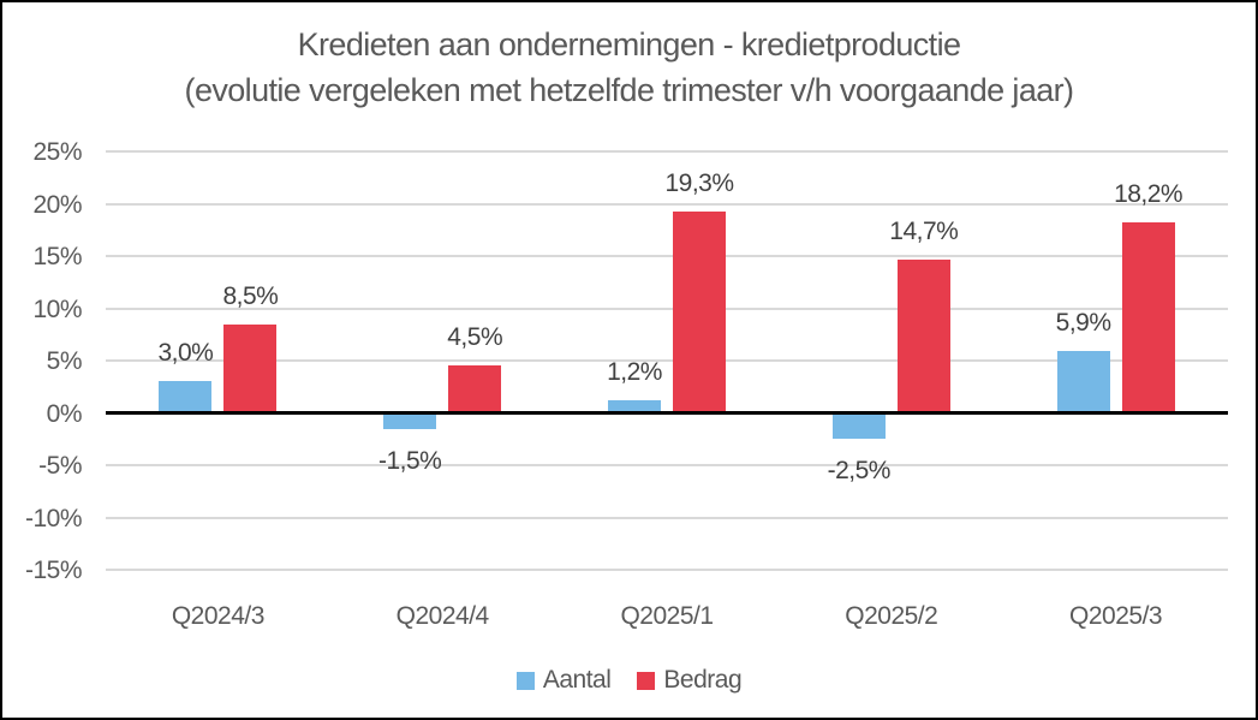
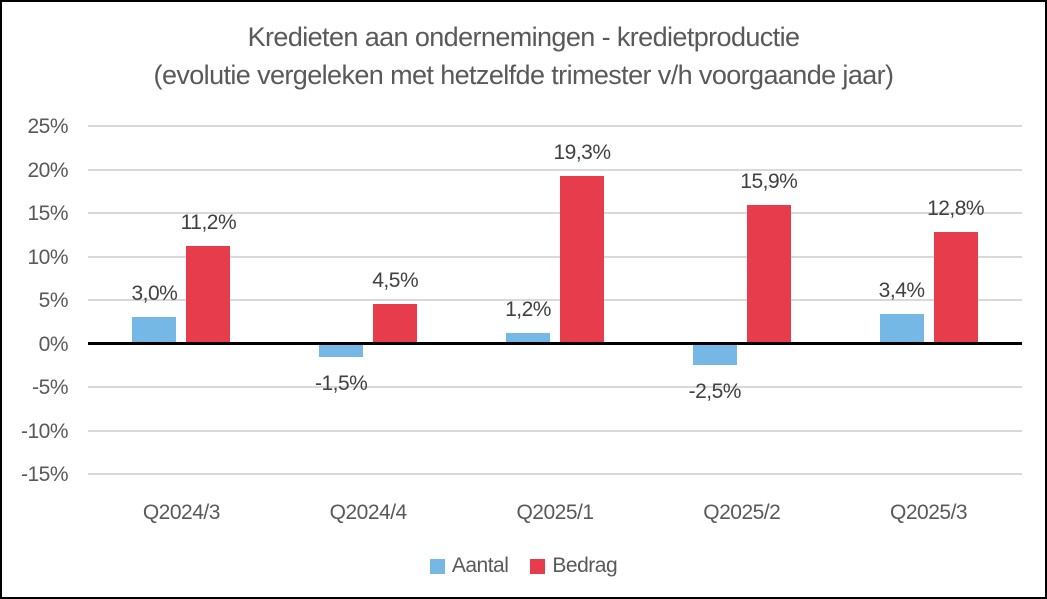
Bedrag/Q2024/3: 8,5% -> 11,2%
Bedrag/Q2025/2: 14,7% -> 15,9%
Aantal/Q2025/3: 5,9% -> 3,4%
Bedrag/Q2025/3: 18,2% -> 12,8%
